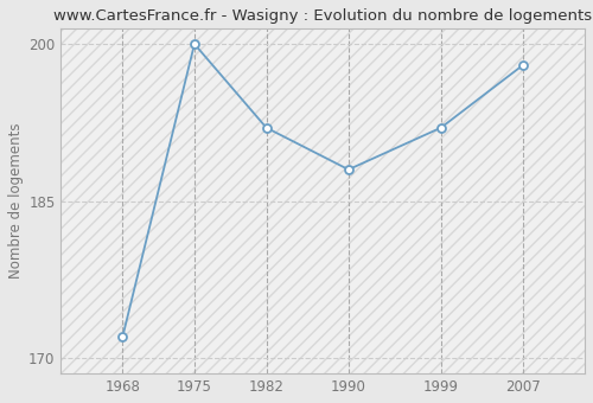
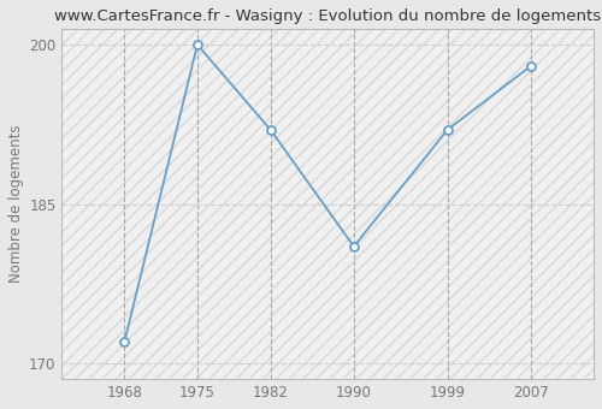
1990: 188 -> 181
